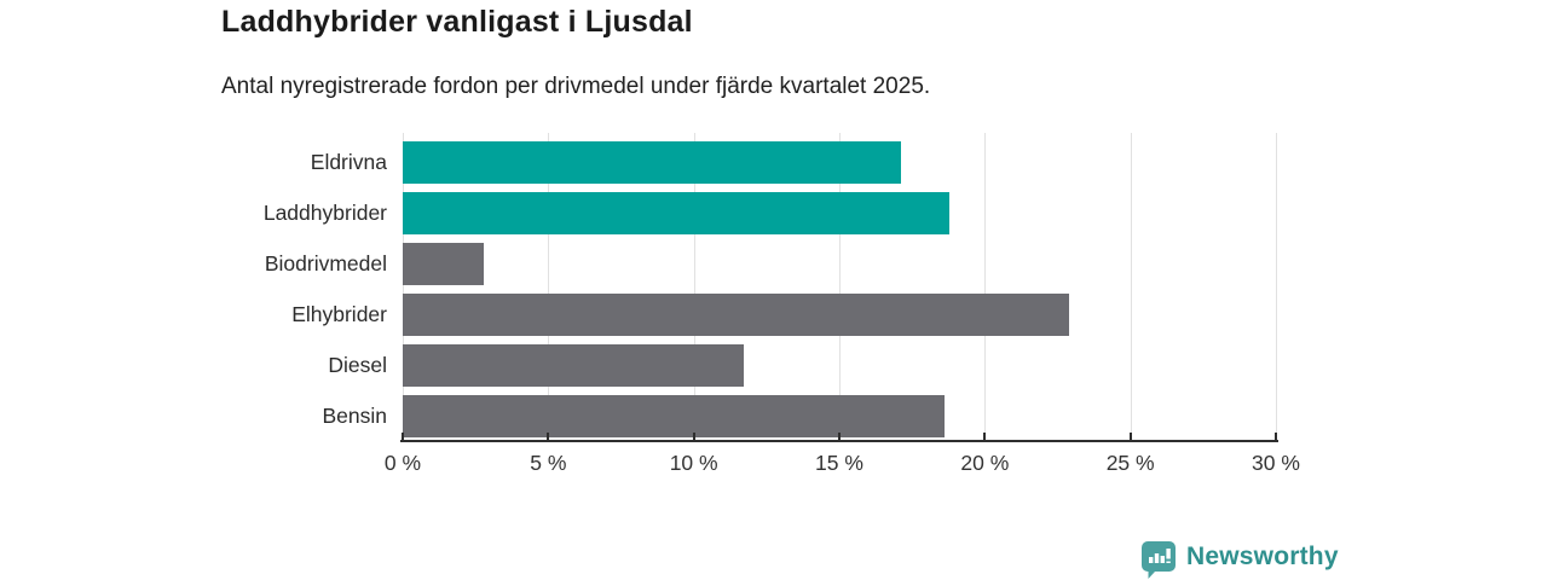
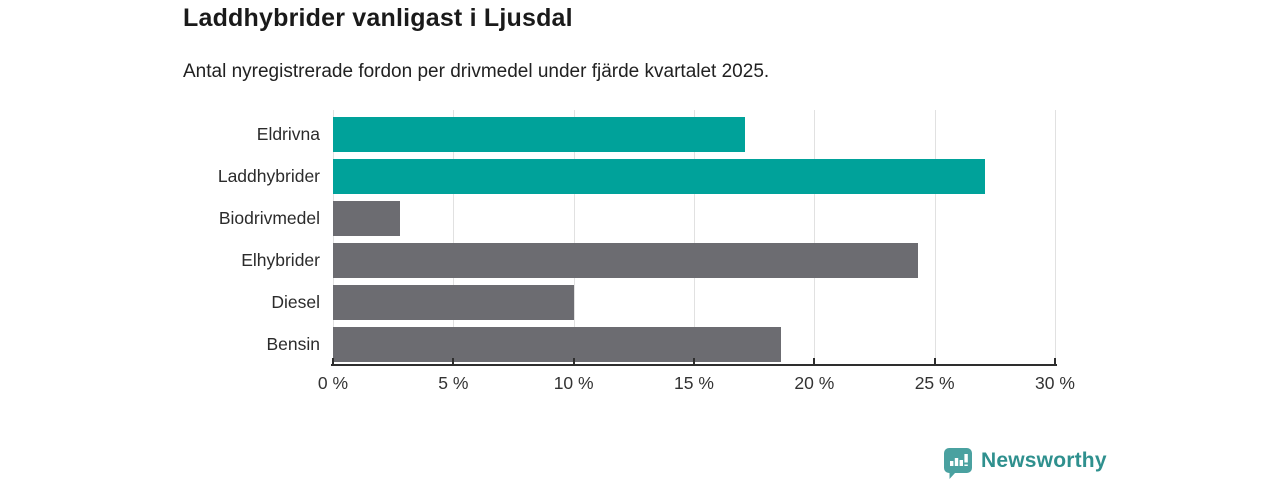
Laddhybrider: 18.8% -> 27.1%
Elhybrider: 22.9% -> 24.3%
Diesel: 11.7% -> 10.0%
